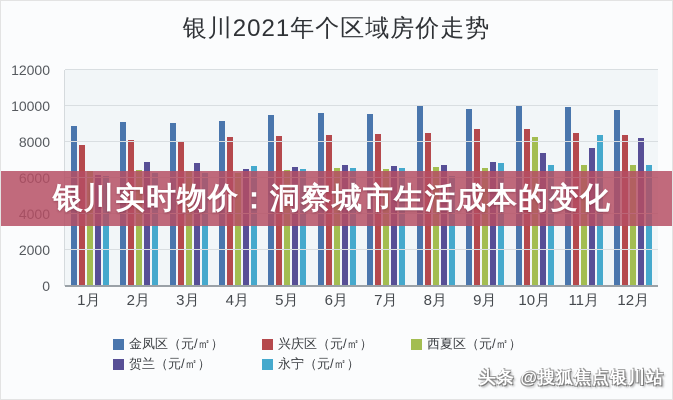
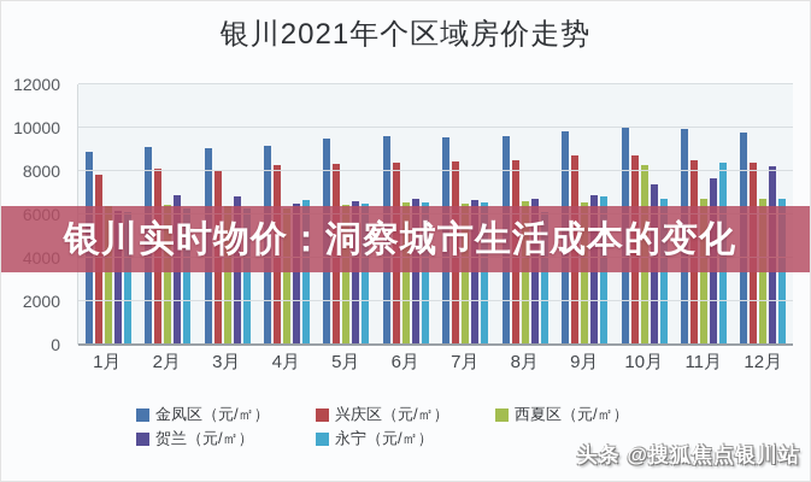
金凤区（元/㎡）/8月: 10000 -> 9600
